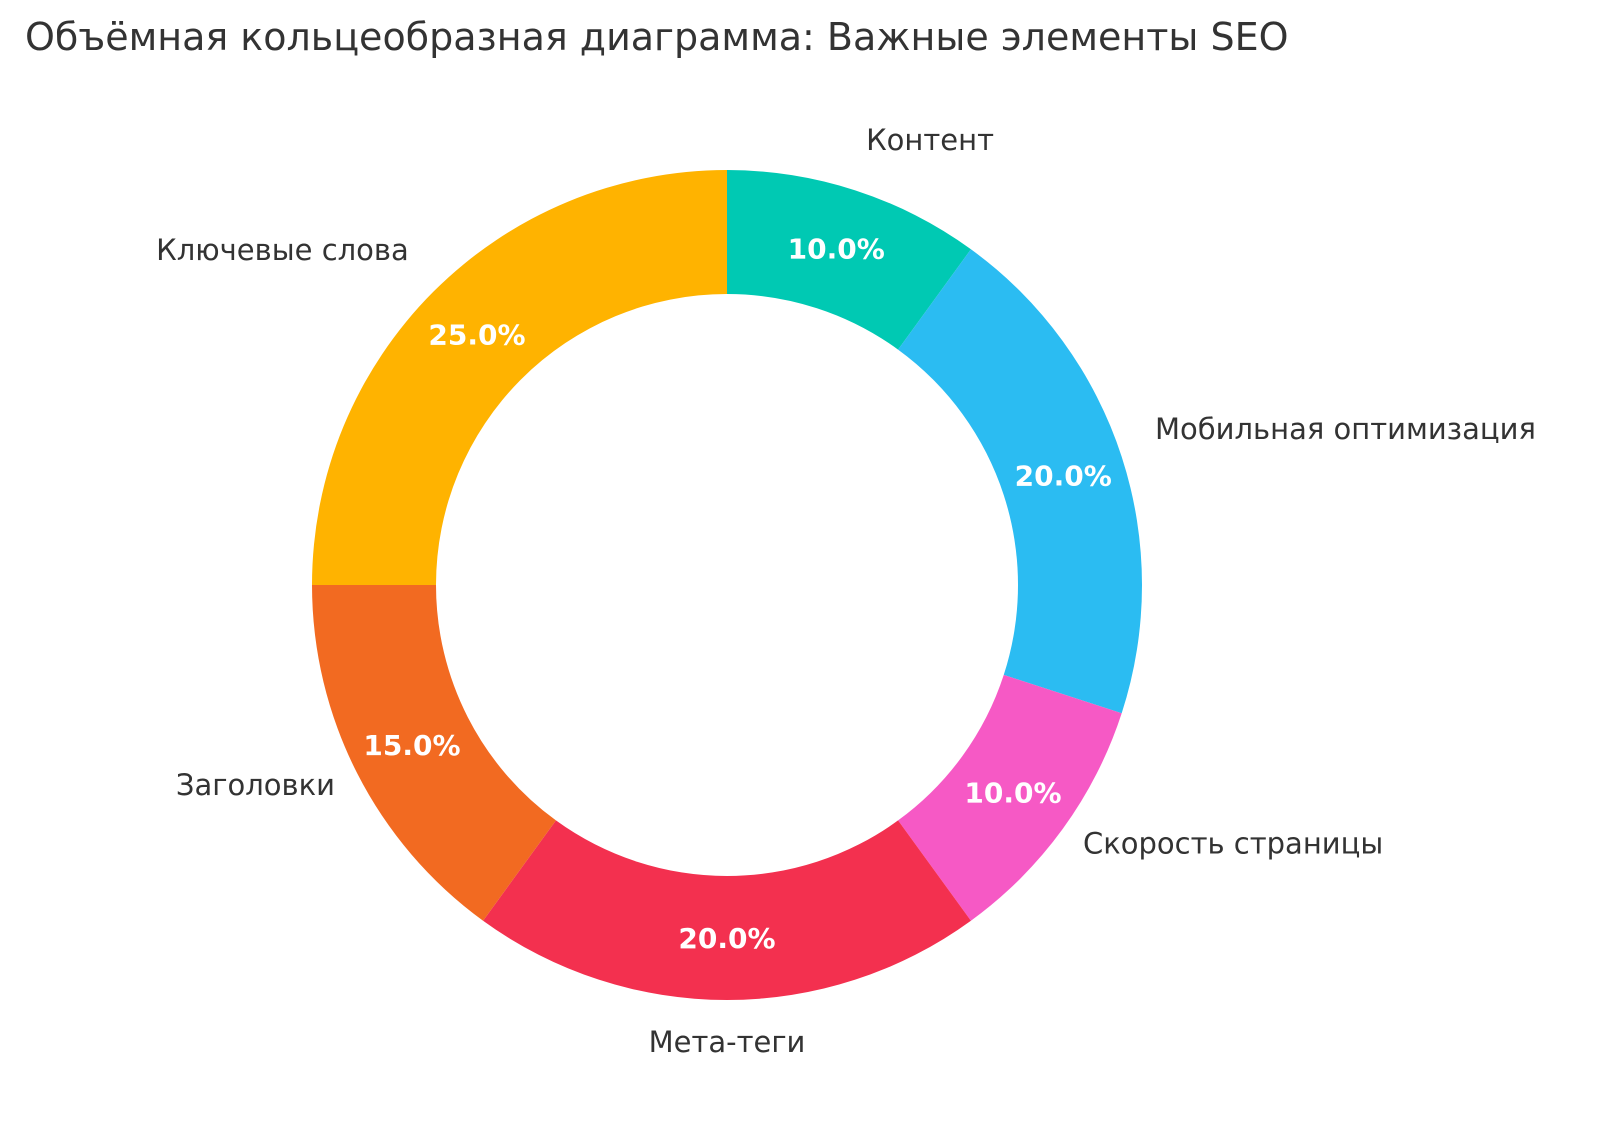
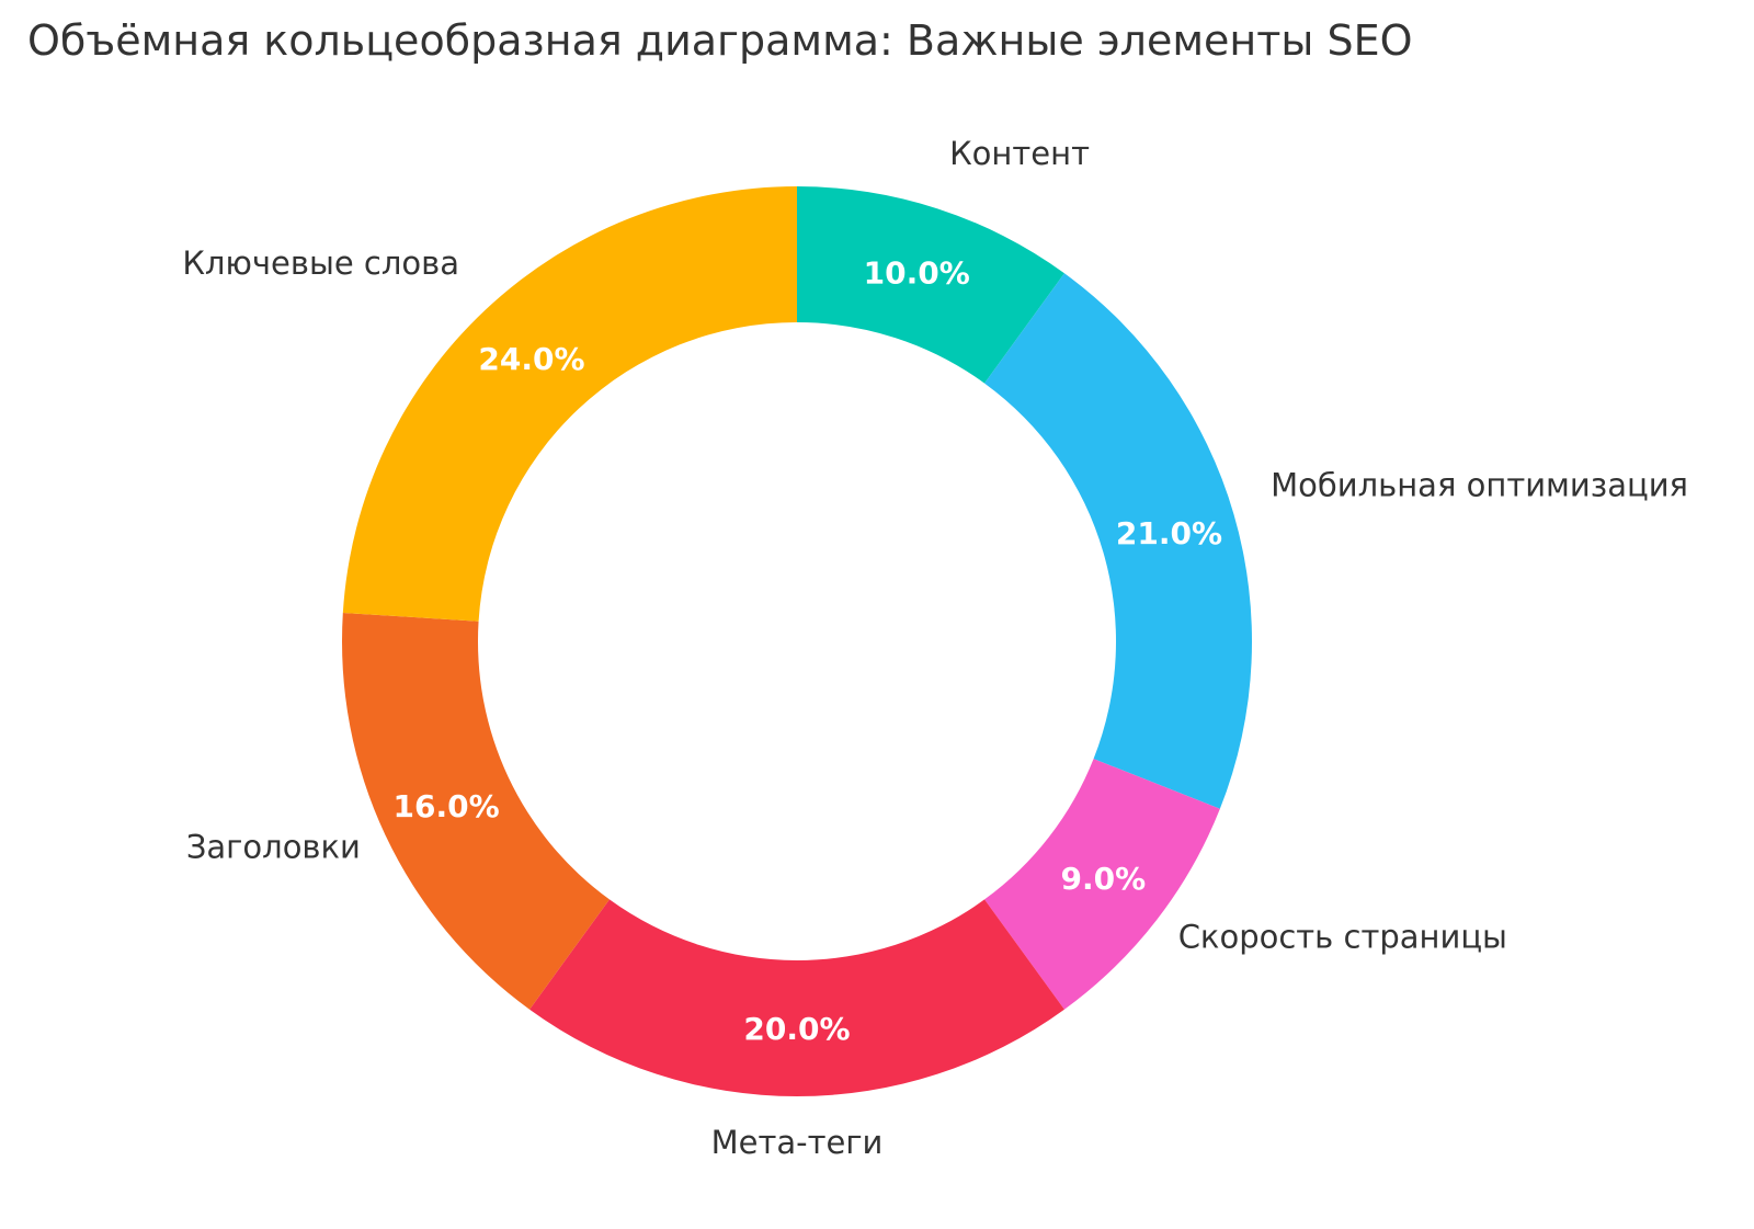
Мобильная оптимизация: 20.0% -> 21.0%
Скорость страницы: 10.0% -> 9.0%
Заголовки: 15.0% -> 16.0%
Ключевые слова: 25.0% -> 24.0%
